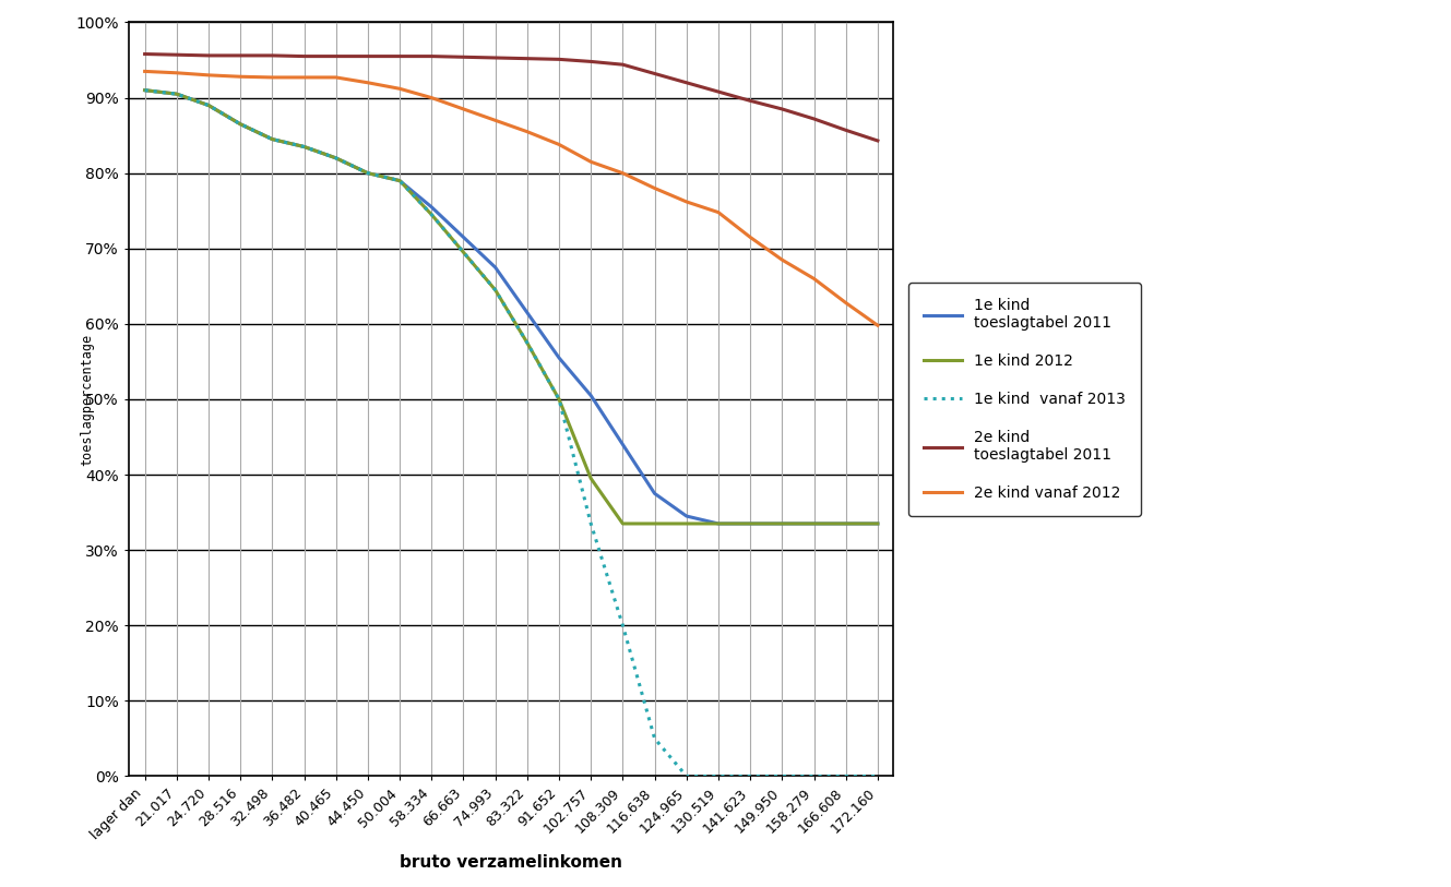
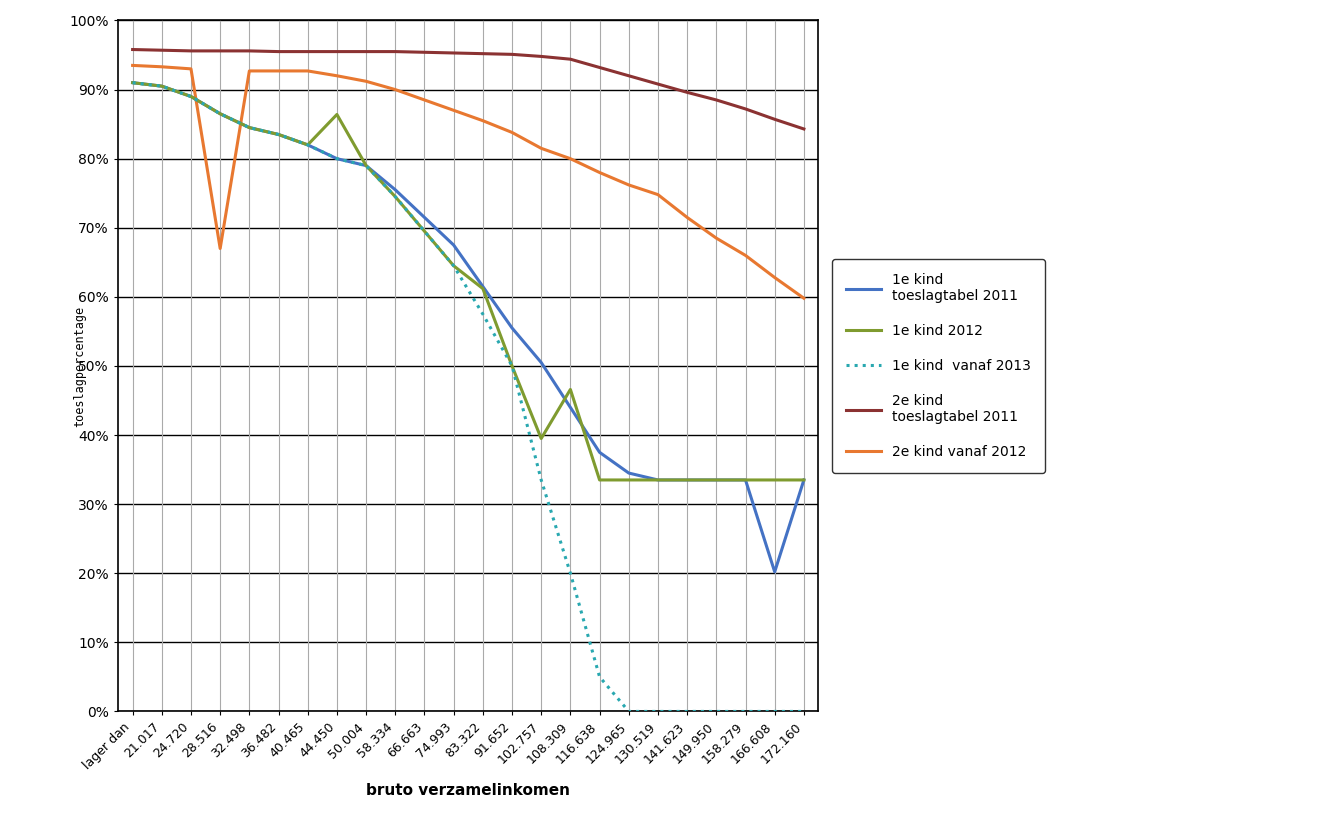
2e kind vanaf 2012/28.516: 92.8% -> 67.0%
1e kind 2012/44.450: 80.0% -> 86.4%
1e kind 2012/83.322: 57.5% -> 61.2%
1e kind 2012/108.309: 33.5% -> 46.6%
1e kind toeslagtabel 2011/166.608: 33.5% -> 20.2%
